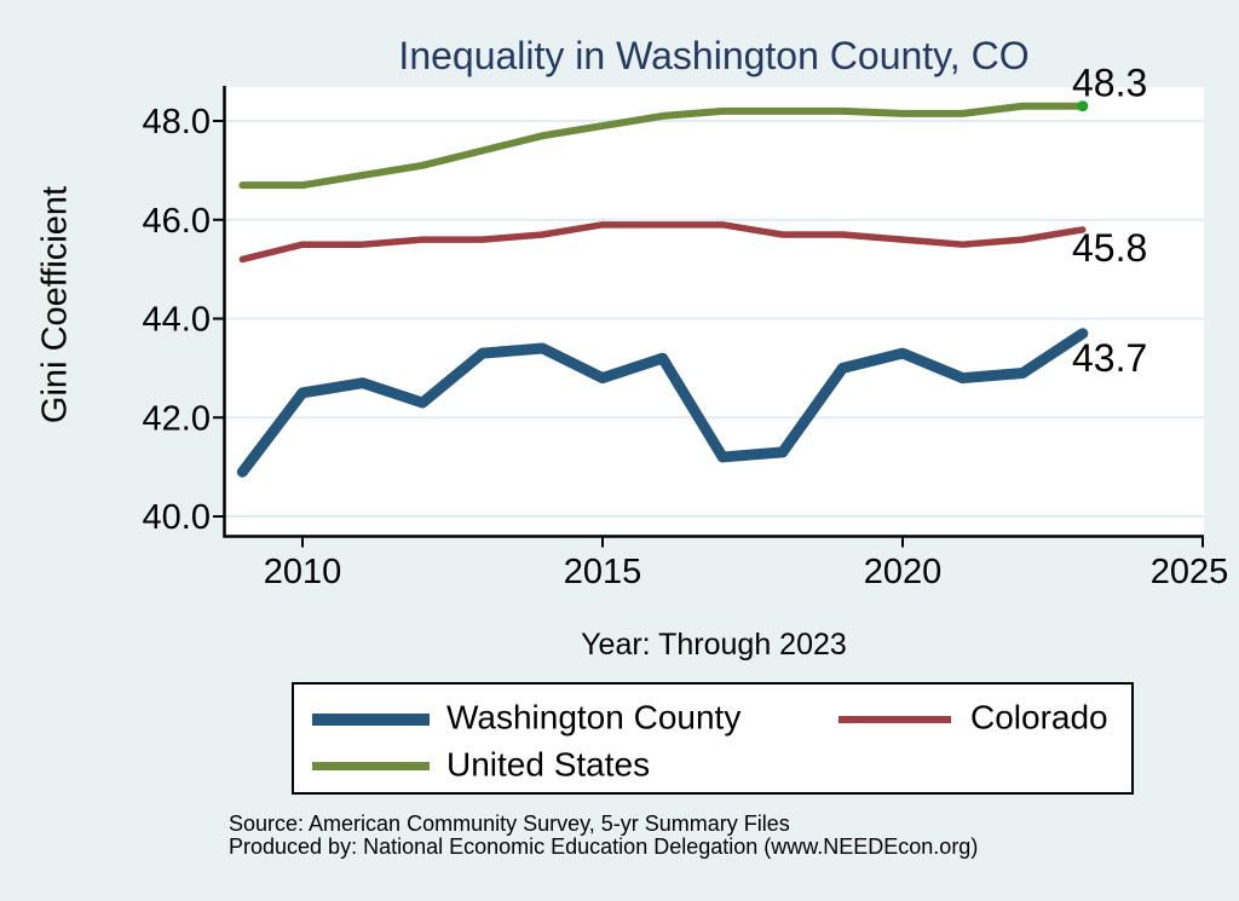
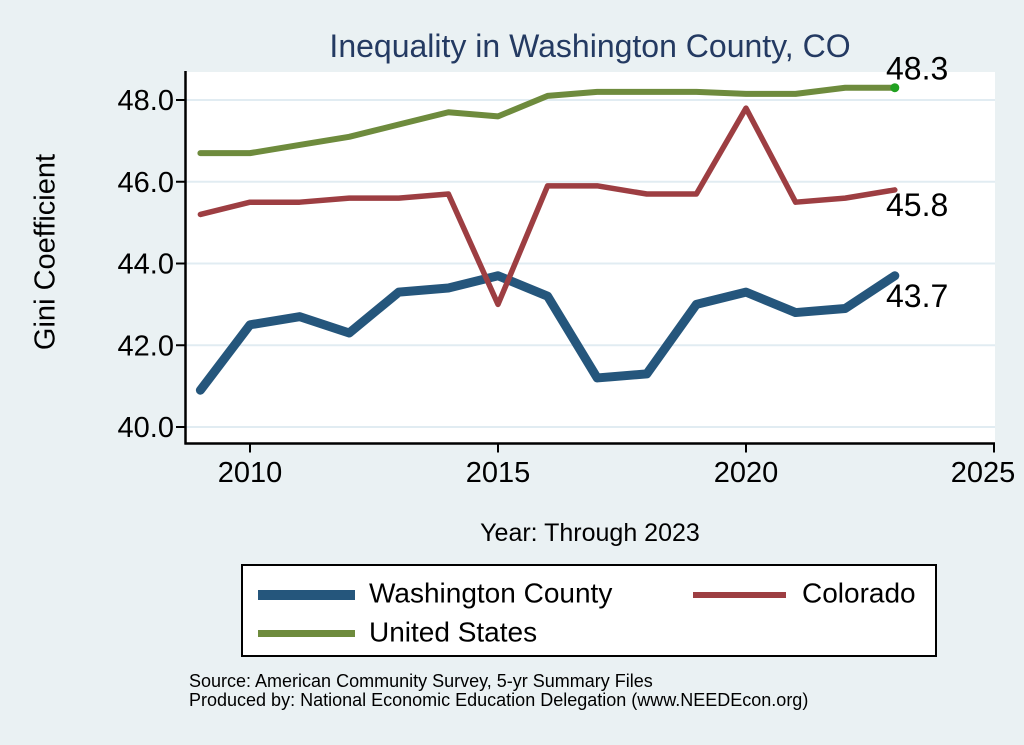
Washington County/2015: 42.8 -> 43.7
Colorado/2015: 45.9 -> 43.0
United States/2015: 47.9 -> 47.6
Colorado/2020: 45.6 -> 47.8
